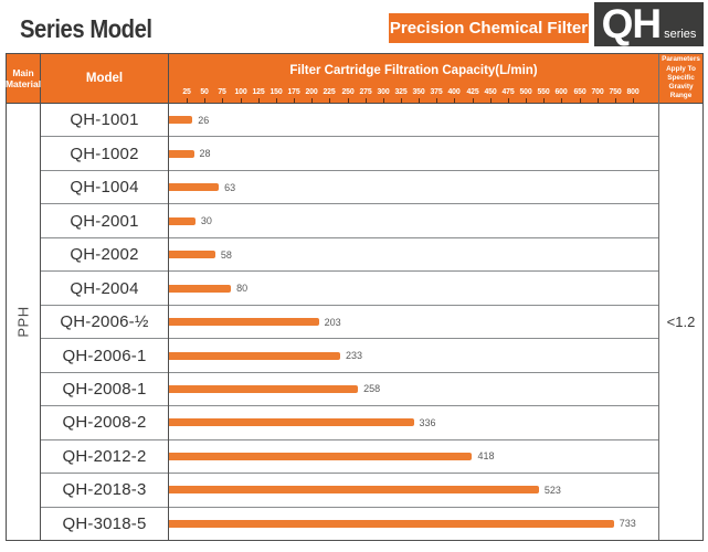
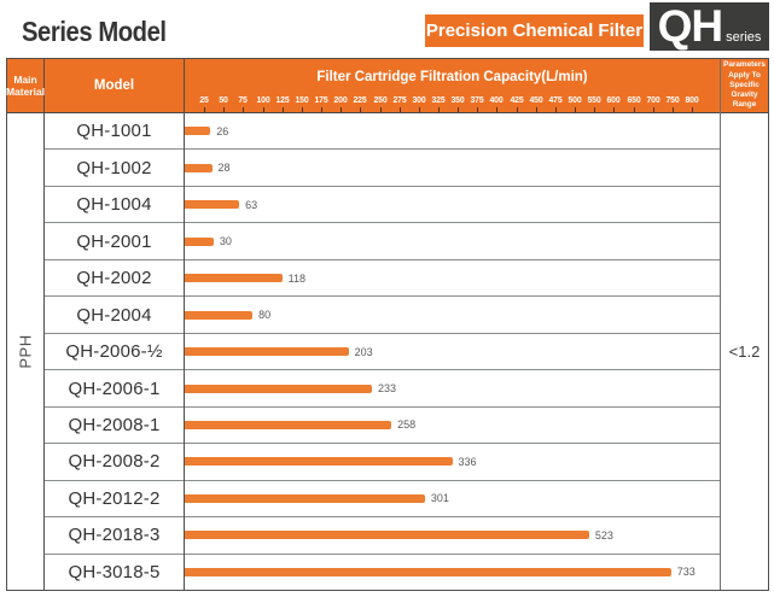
QH-2002: 58 -> 118
QH-2012-2: 418 -> 301
